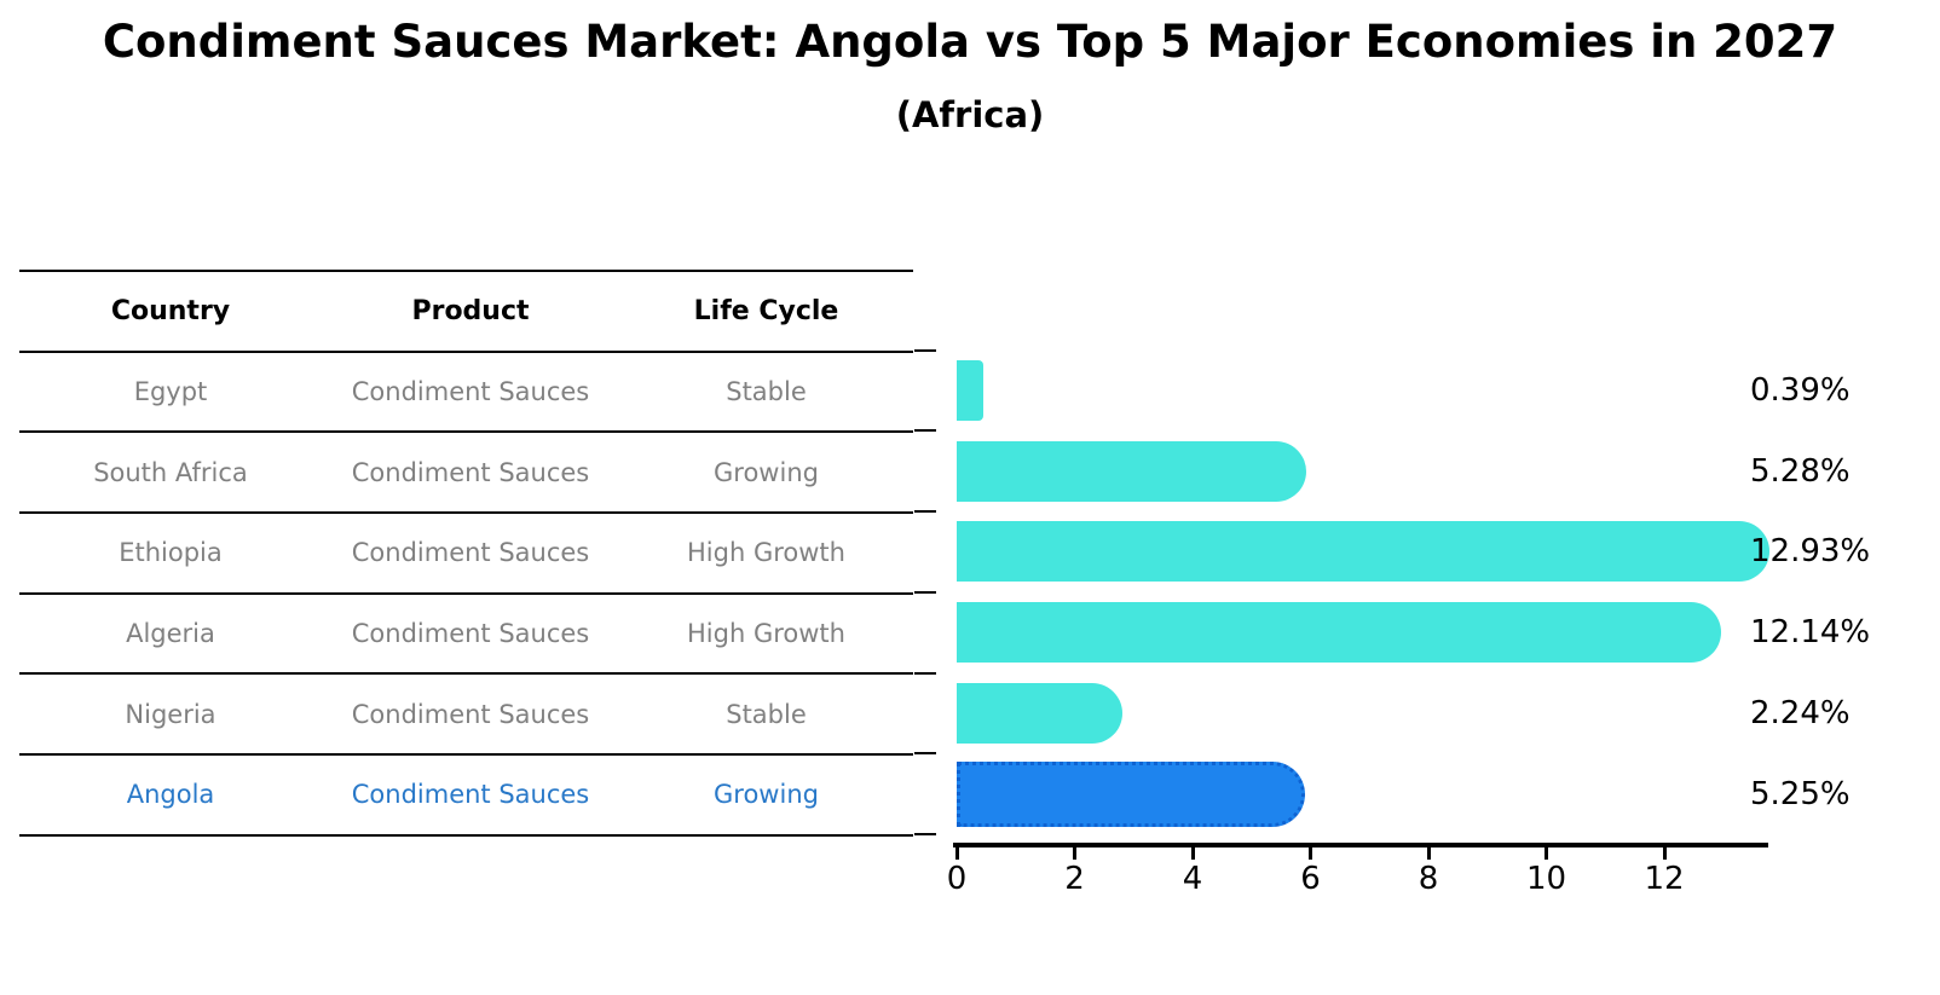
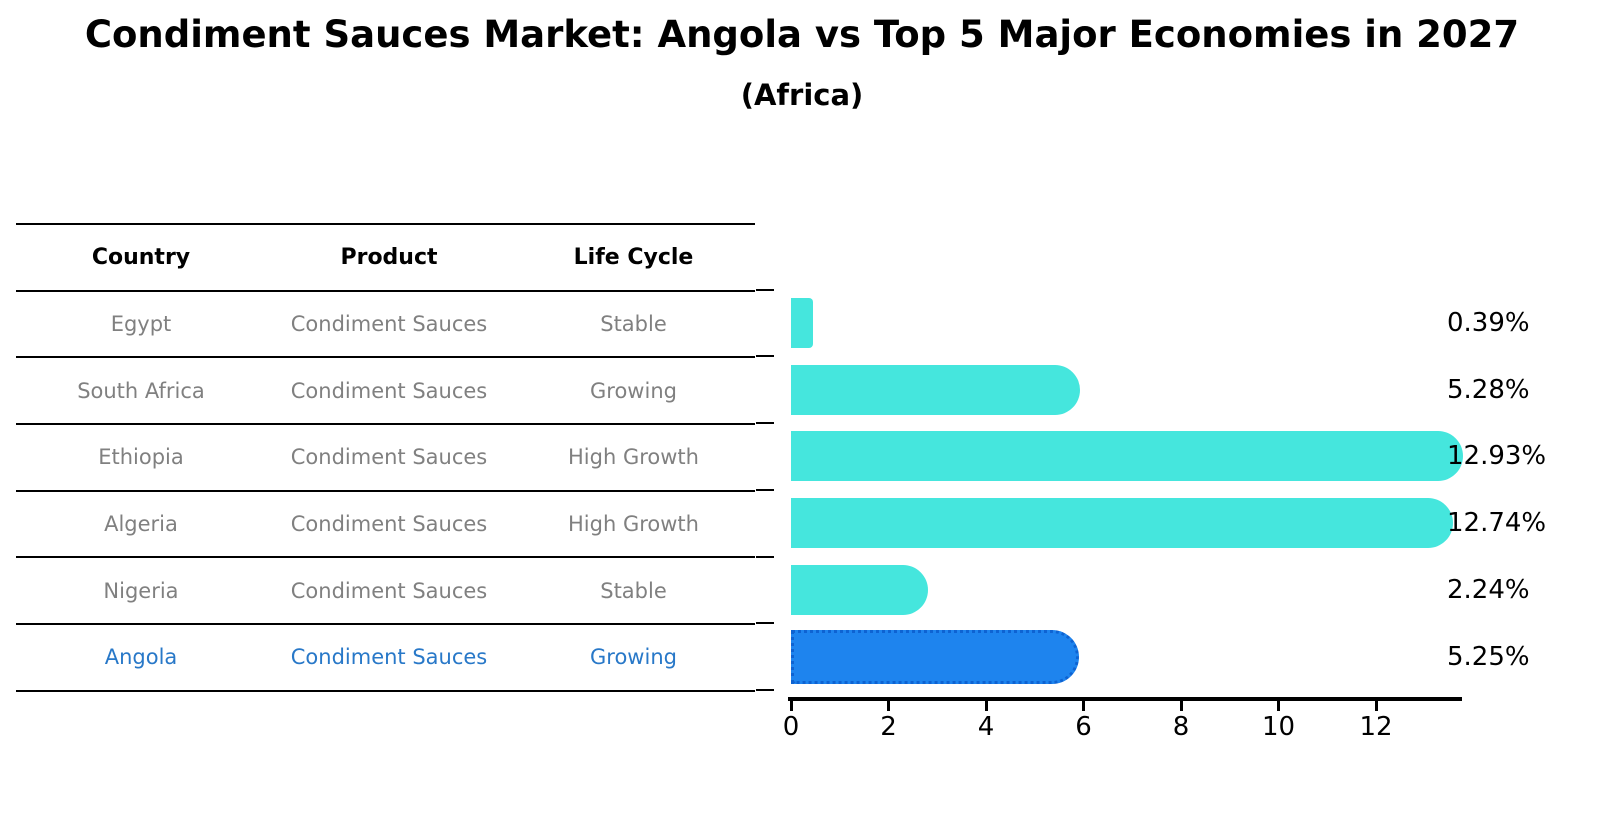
Algeria: 12.14% -> 12.74%
